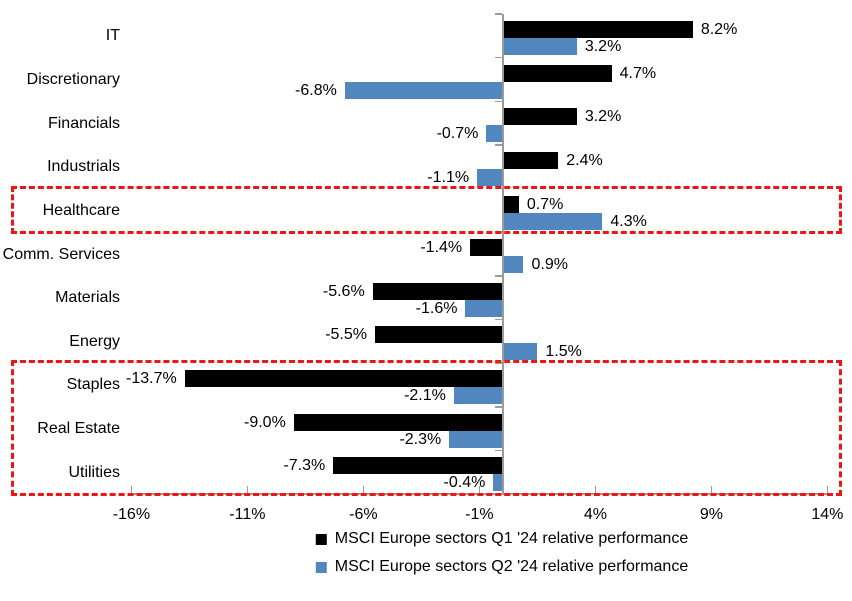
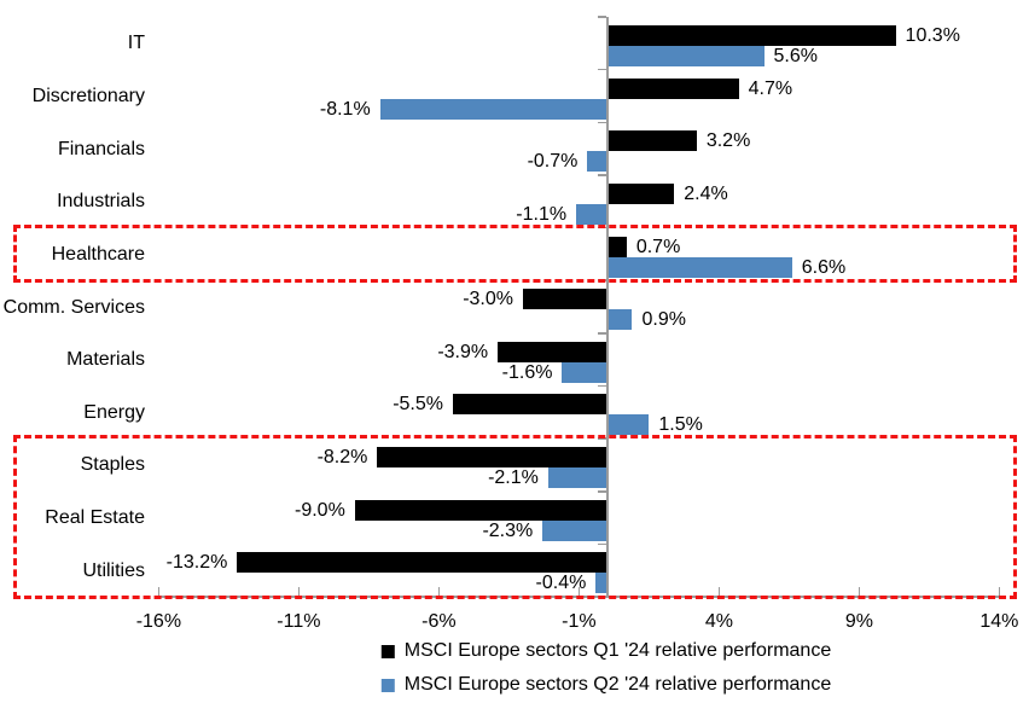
MSCI Europe sectors Q1 '24 relative performance/IT: 8.2% -> 10.3%
MSCI Europe sectors Q2 '24 relative performance/IT: 3.2% -> 5.6%
MSCI Europe sectors Q2 '24 relative performance/Discretionary: -6.8% -> -8.1%
MSCI Europe sectors Q2 '24 relative performance/Healthcare: 4.3% -> 6.6%
MSCI Europe sectors Q1 '24 relative performance/Comm. Services: -1.4% -> -3.0%
MSCI Europe sectors Q1 '24 relative performance/Materials: -5.6% -> -3.9%
MSCI Europe sectors Q1 '24 relative performance/Staples: -13.7% -> -8.2%
MSCI Europe sectors Q1 '24 relative performance/Utilities: -7.3% -> -13.2%
